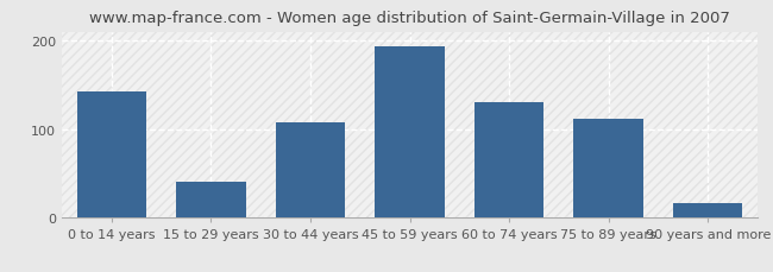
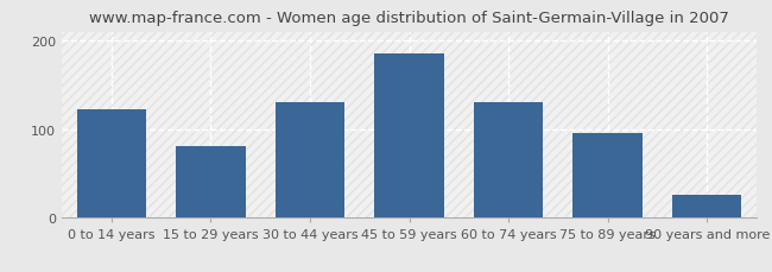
0 to 14 years: 142 -> 122
15 to 29 years: 40 -> 80
30 to 44 years: 108 -> 130
45 to 59 years: 194 -> 185
75 to 89 years: 112 -> 96
90 years and more: 16 -> 25
